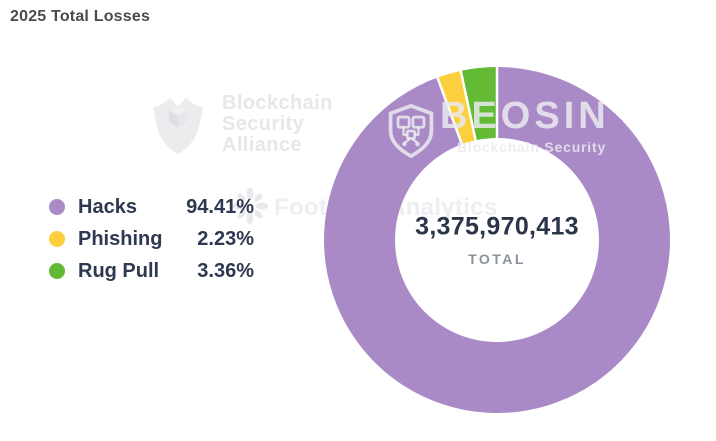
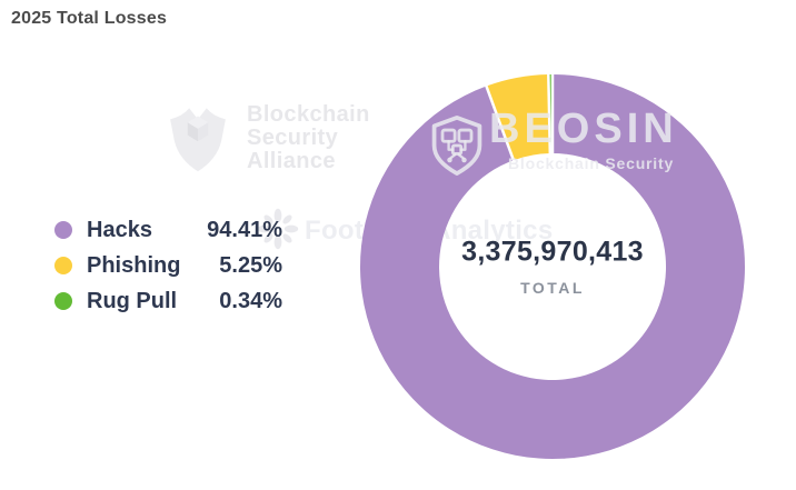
Phishing: 2.23% -> 5.25%
Rug Pull: 3.36% -> 0.34%
